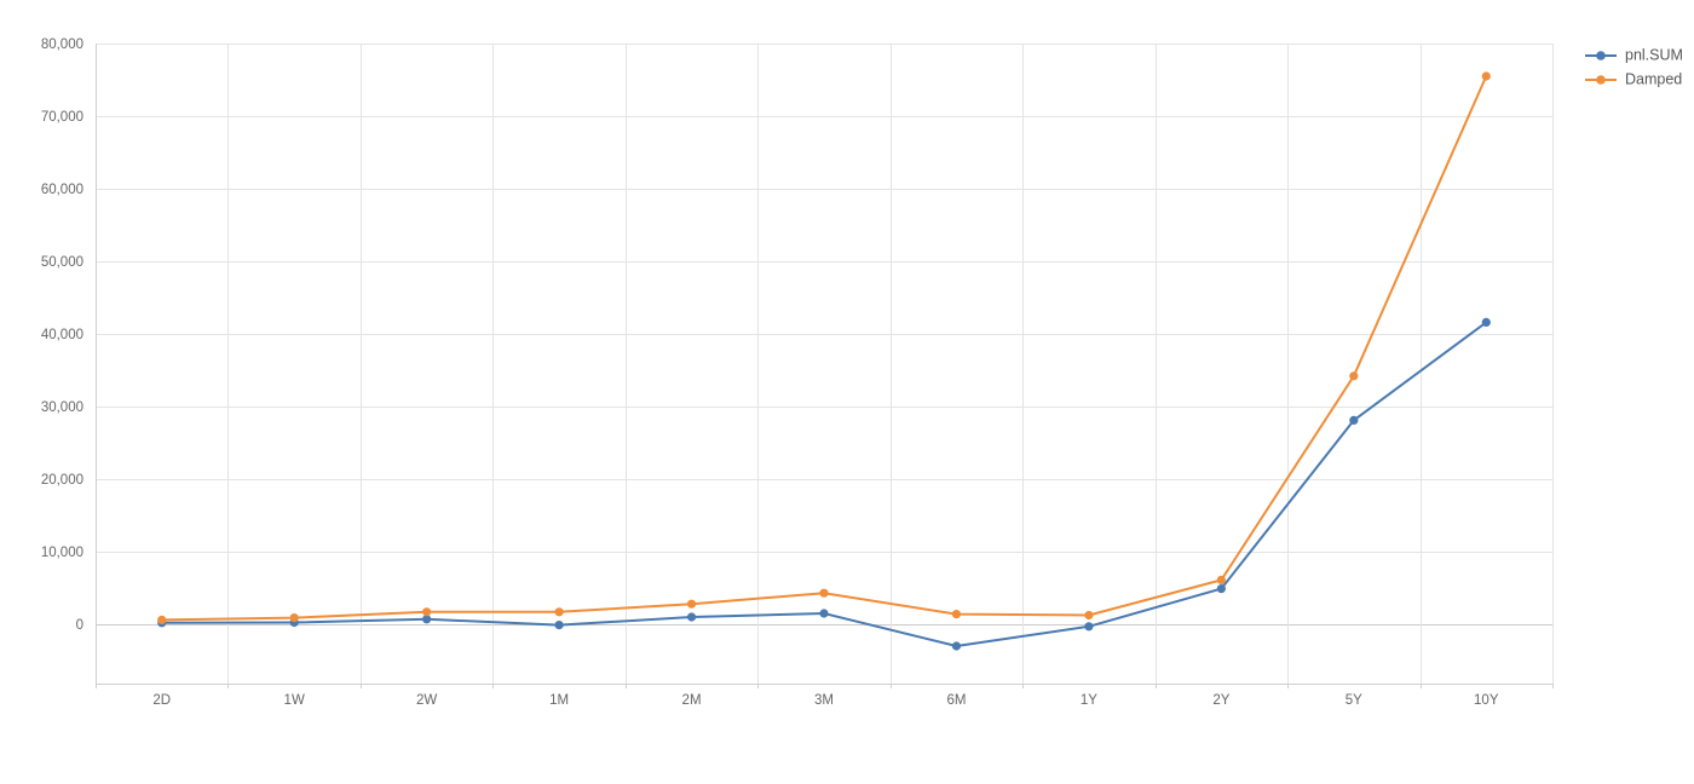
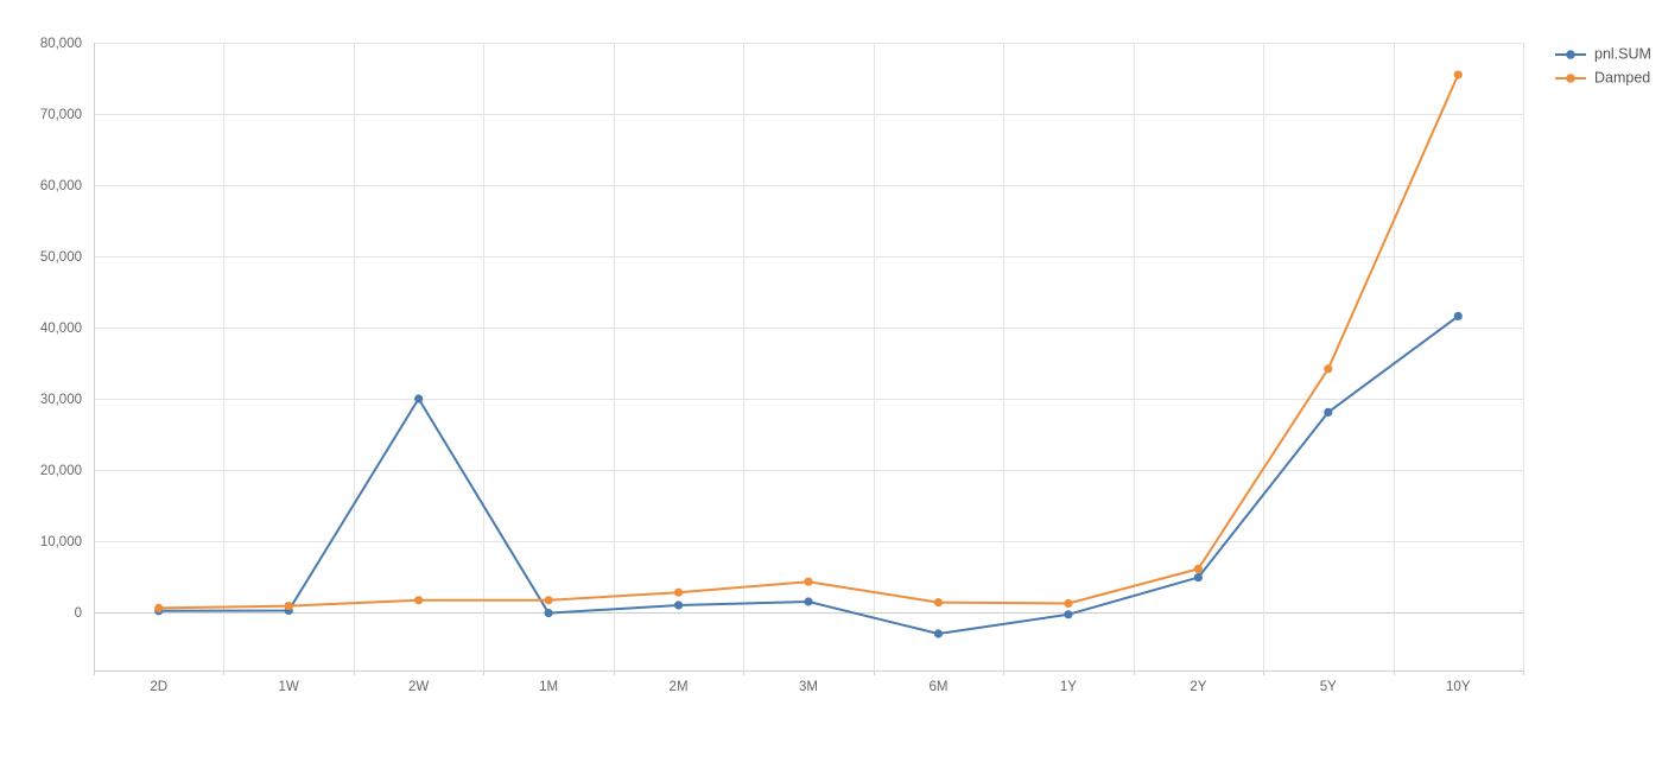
pnl.SUM/2W: 1000 -> 30000
